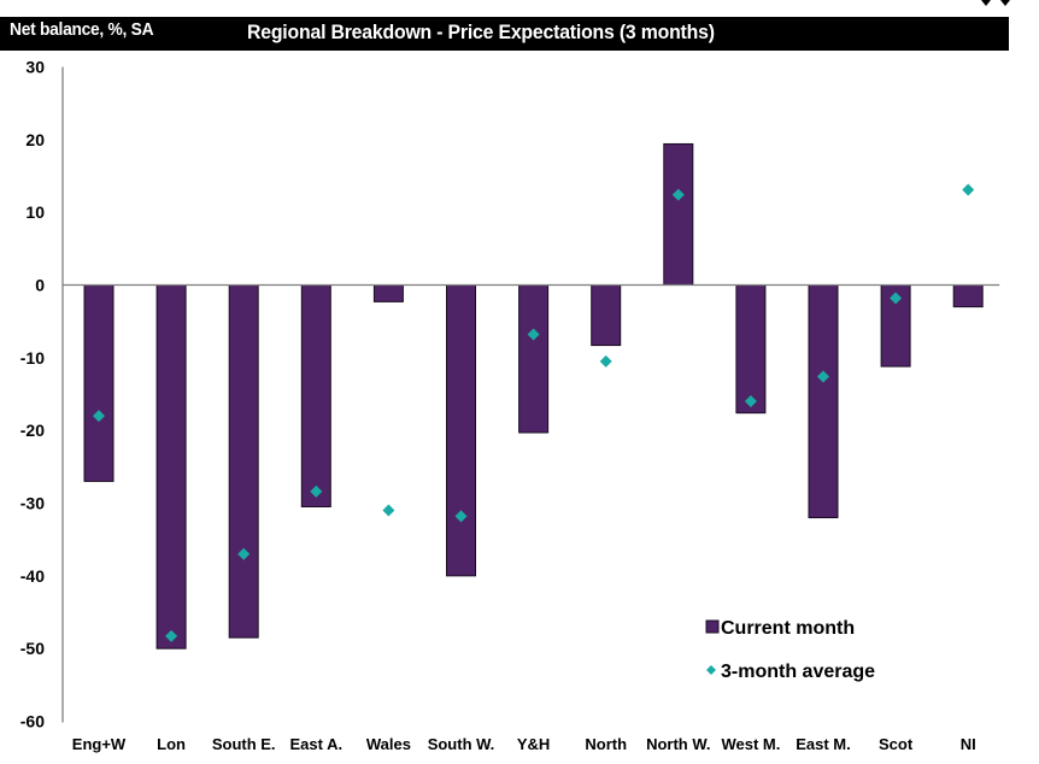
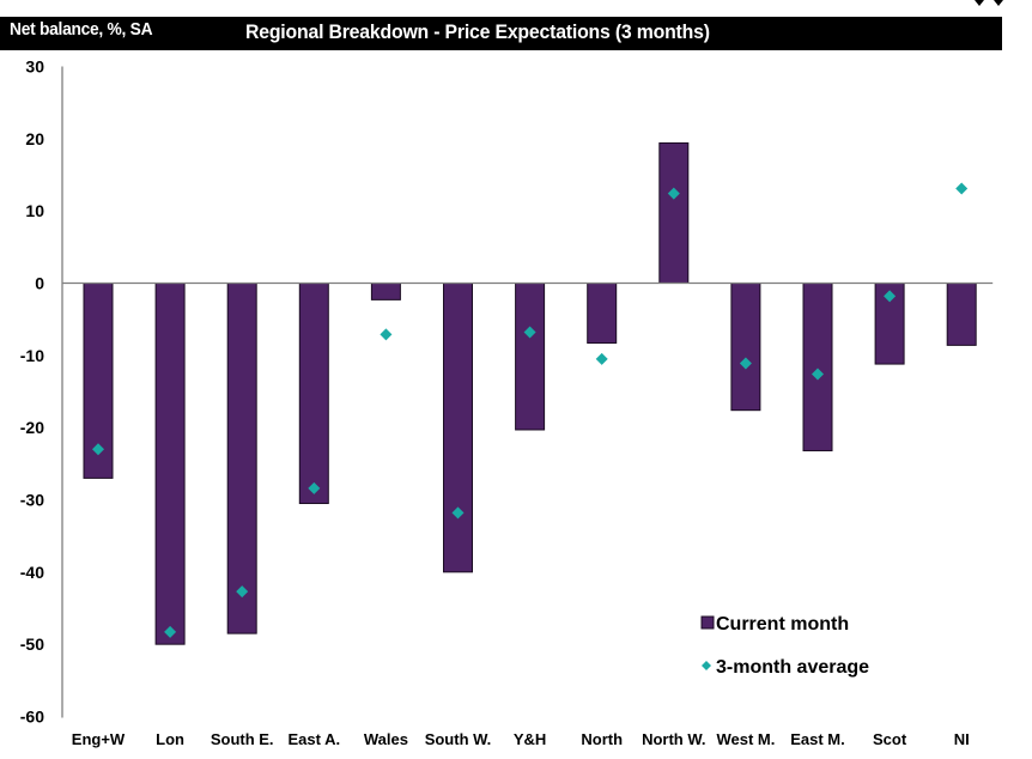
3-month average/Eng+W: -18 -> -23
3-month average/South E.: -37 -> -43
3-month average/Wales: -31 -> -7
3-month average/West M.: -16 -> -11
Current month/East M.: -32 -> -23
Current month/NI: -3 -> -9
